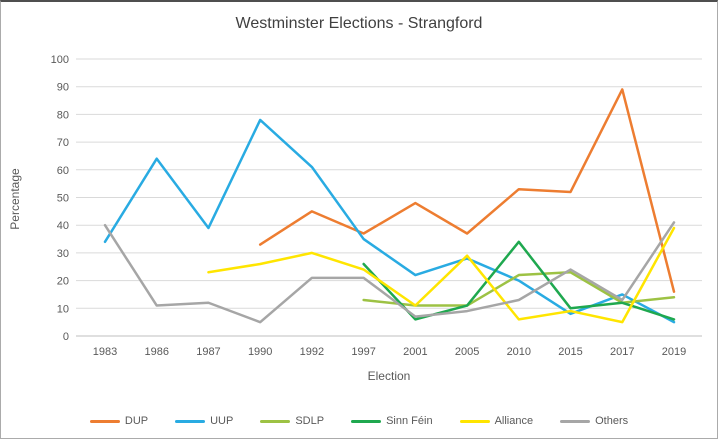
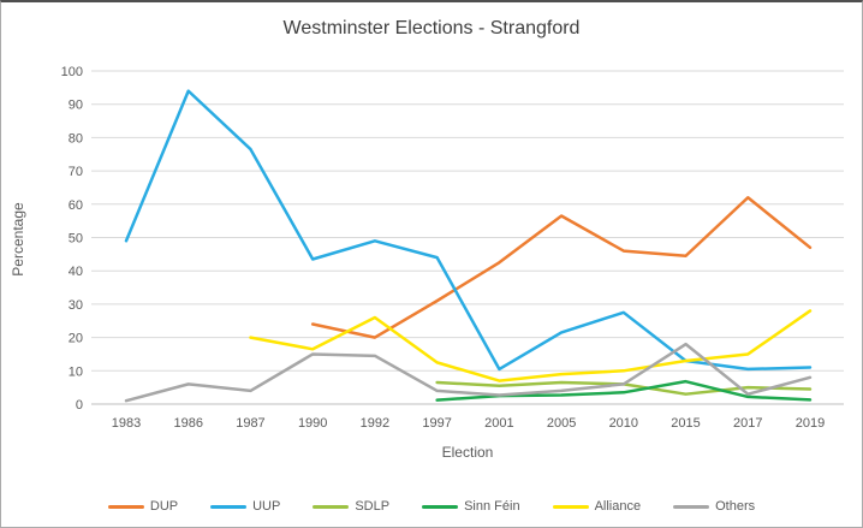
UUP/1983: 34 -> 49
Others/1983: 40 -> 1
UUP/1986: 64 -> 94
Others/1986: 11 -> 6
UUP/1987: 39 -> 76
Alliance/1987: 23 -> 20
Others/1987: 12 -> 4
DUP/1990: 33 -> 24
UUP/1990: 78 -> 44
Alliance/1990: 26 -> 16
Others/1990: 5 -> 15
DUP/1992: 45 -> 20
UUP/1992: 61 -> 49
Alliance/1992: 30 -> 26
Others/1992: 21 -> 14
DUP/1997: 37 -> 31
UUP/1997: 35 -> 44
SDLP/1997: 13 -> 6
Sinn Féin/1997: 26 -> 1
Alliance/1997: 24 -> 12
Others/1997: 21 -> 4
DUP/2001: 48 -> 42
UUP/2001: 22 -> 10
SDLP/2001: 11 -> 6
Sinn Féin/2001: 6 -> 2
Alliance/2001: 11 -> 7
Others/2001: 7 -> 3
DUP/2005: 37 -> 56
UUP/2005: 28 -> 22
SDLP/2005: 11 -> 6
Sinn Féin/2005: 11 -> 3
Alliance/2005: 29 -> 9
Others/2005: 9 -> 4
DUP/2010: 53 -> 46
UUP/2010: 20 -> 28
SDLP/2010: 22 -> 6
Sinn Féin/2010: 34 -> 4
Alliance/2010: 6 -> 10
Others/2010: 13 -> 6
DUP/2015: 52 -> 44
UUP/2015: 8 -> 13
SDLP/2015: 23 -> 3
Sinn Féin/2015: 10 -> 7
Alliance/2015: 9 -> 13
Others/2015: 24 -> 18
DUP/2017: 89 -> 62
UUP/2017: 15 -> 10
SDLP/2017: 12 -> 5
Sinn Féin/2017: 12 -> 2
Alliance/2017: 5 -> 15
Others/2017: 13 -> 3
DUP/2019: 16 -> 47
UUP/2019: 5 -> 11
SDLP/2019: 14 -> 4
Sinn Féin/2019: 6 -> 1
Alliance/2019: 39 -> 28
Others/2019: 41 -> 8
